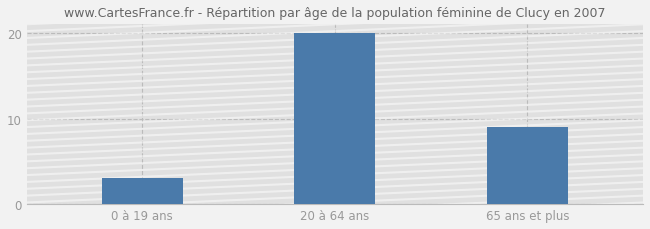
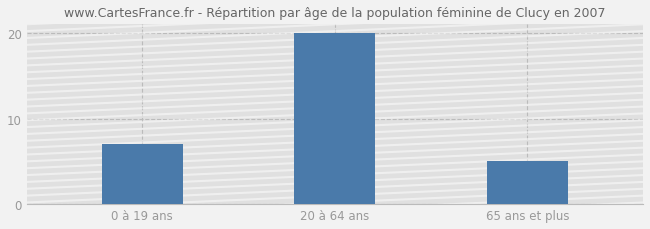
0 à 19 ans: 3 -> 7
65 ans et plus: 9 -> 5
